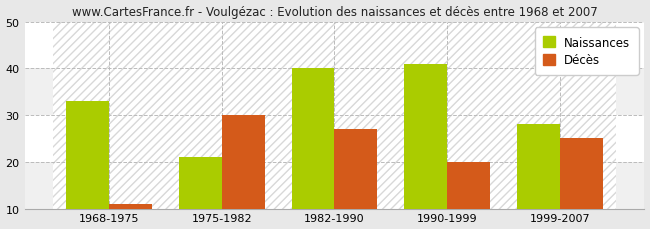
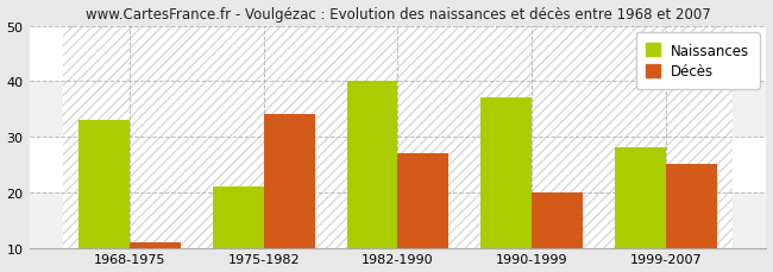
Décès/1975-1982: 30 -> 34
Naissances/1990-1999: 41 -> 37
